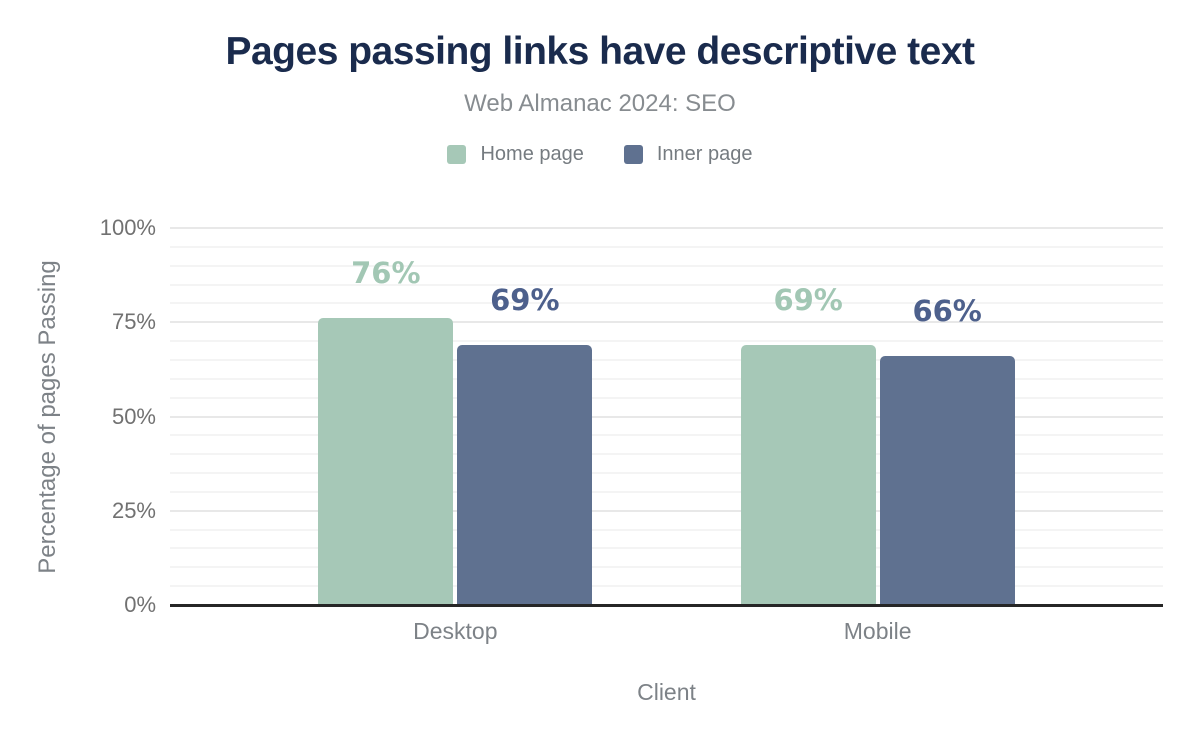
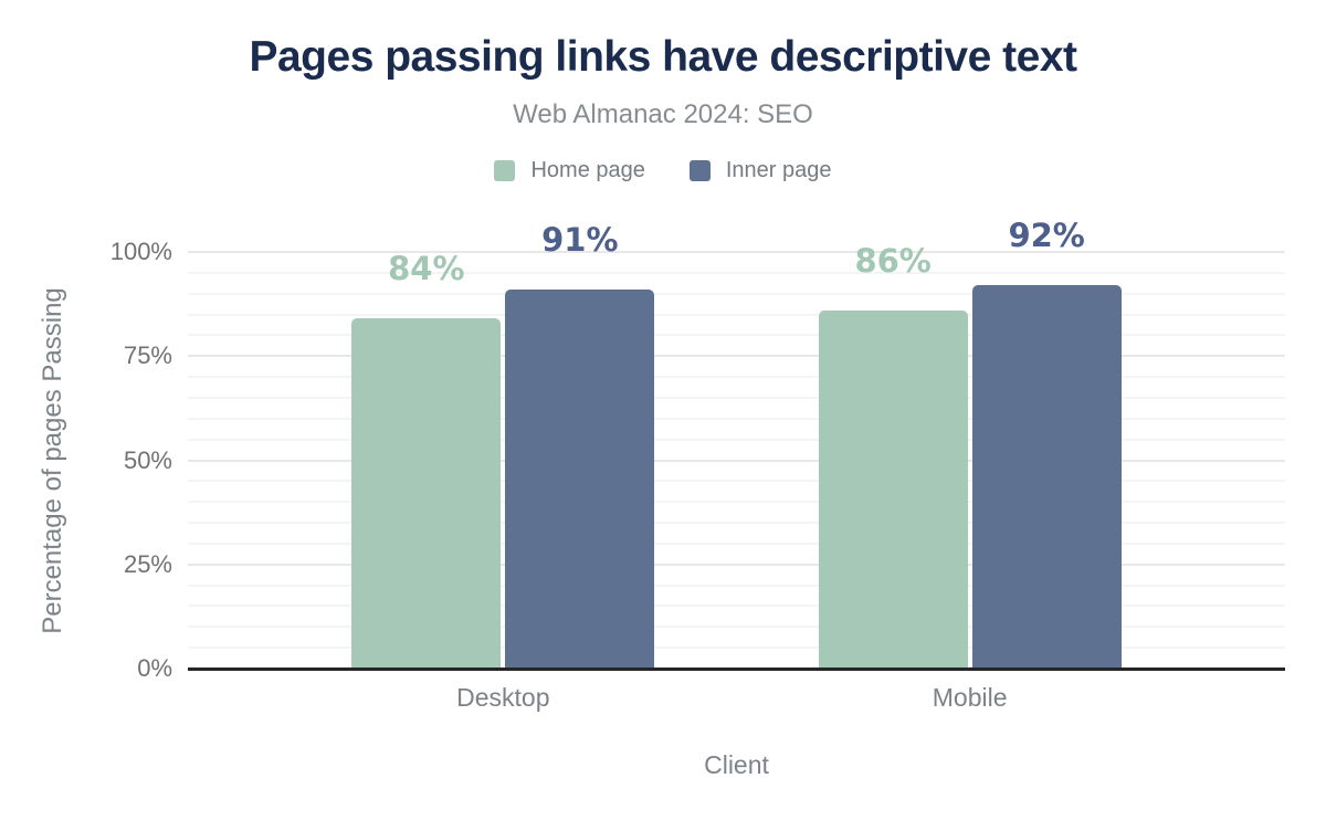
Home page/Desktop: 76% -> 84%
Inner page/Desktop: 69% -> 91%
Home page/Mobile: 69% -> 86%
Inner page/Mobile: 66% -> 92%
